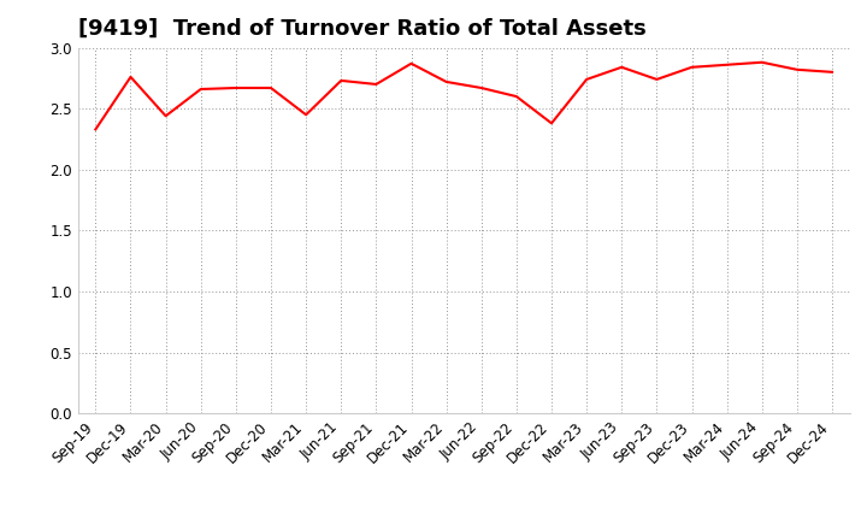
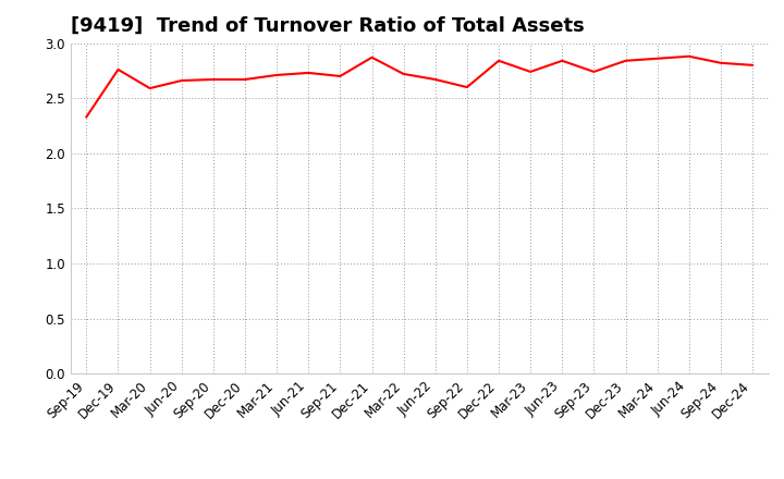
Mar-20: 2.44 -> 2.59
Mar-21: 2.45 -> 2.71
Dec-22: 2.38 -> 2.84
